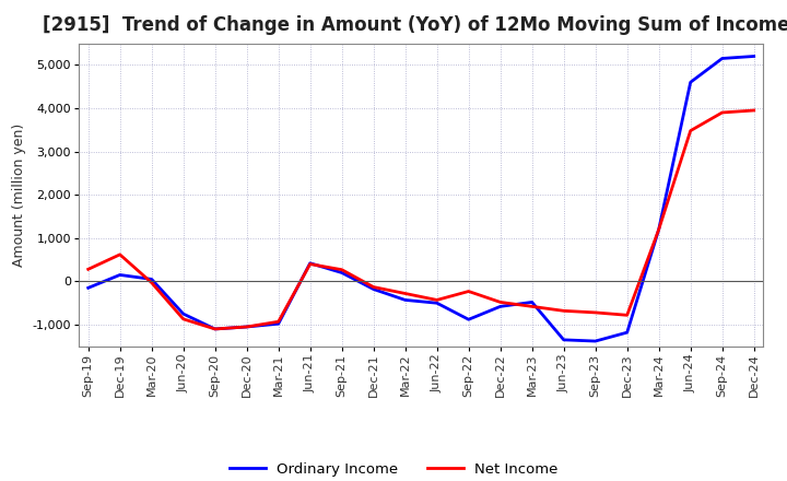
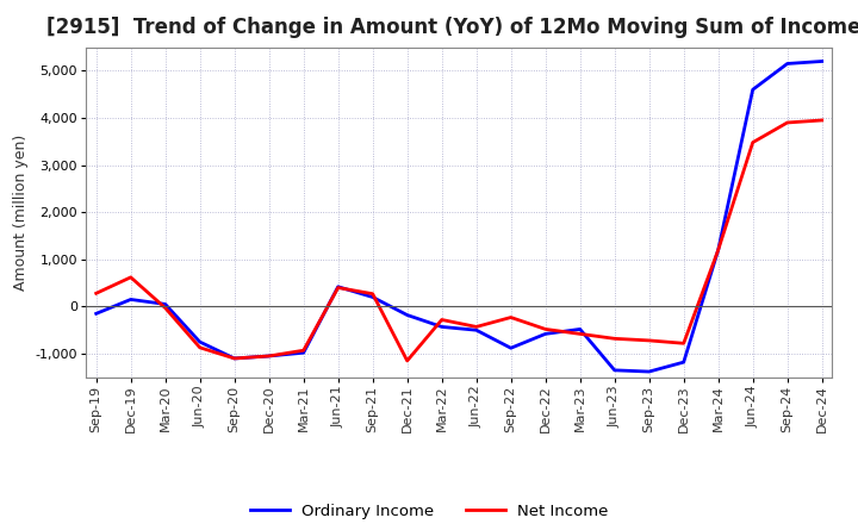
Net Income/Dec-21: -130 -> -1,150
